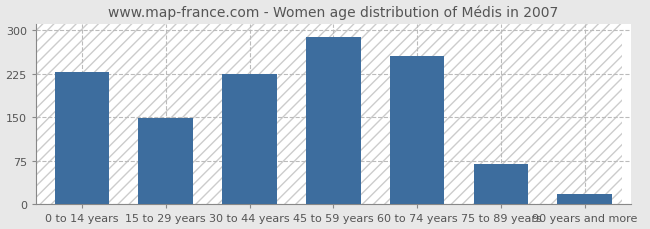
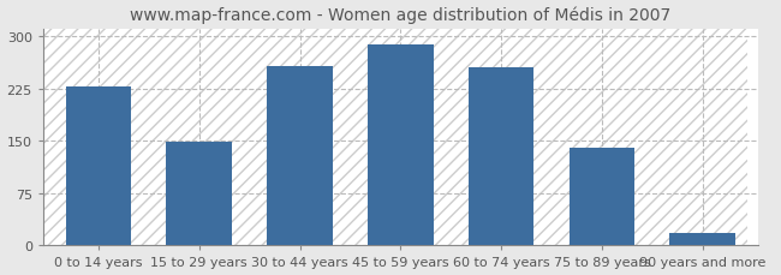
30 to 44 years: 224 -> 258
75 to 89 years: 70 -> 140
